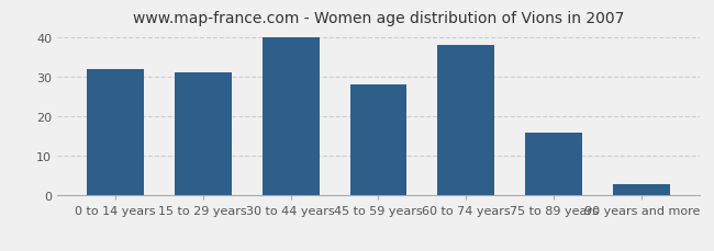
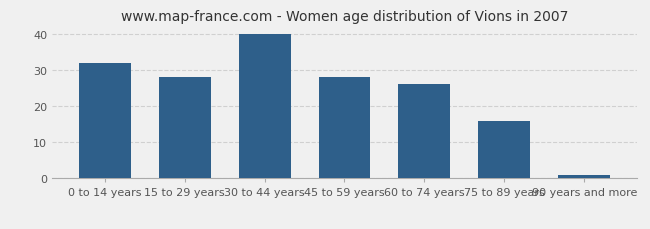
15 to 29 years: 31 -> 28
60 to 74 years: 38 -> 26
90 years and more: 3 -> 1
